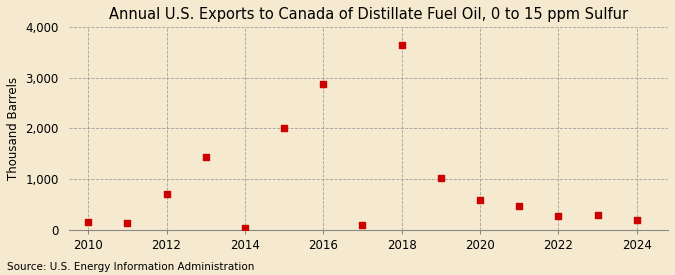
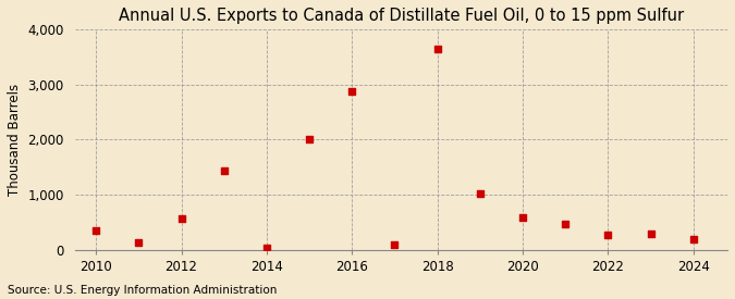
2010: 150 -> 340
2012: 700 -> 560
